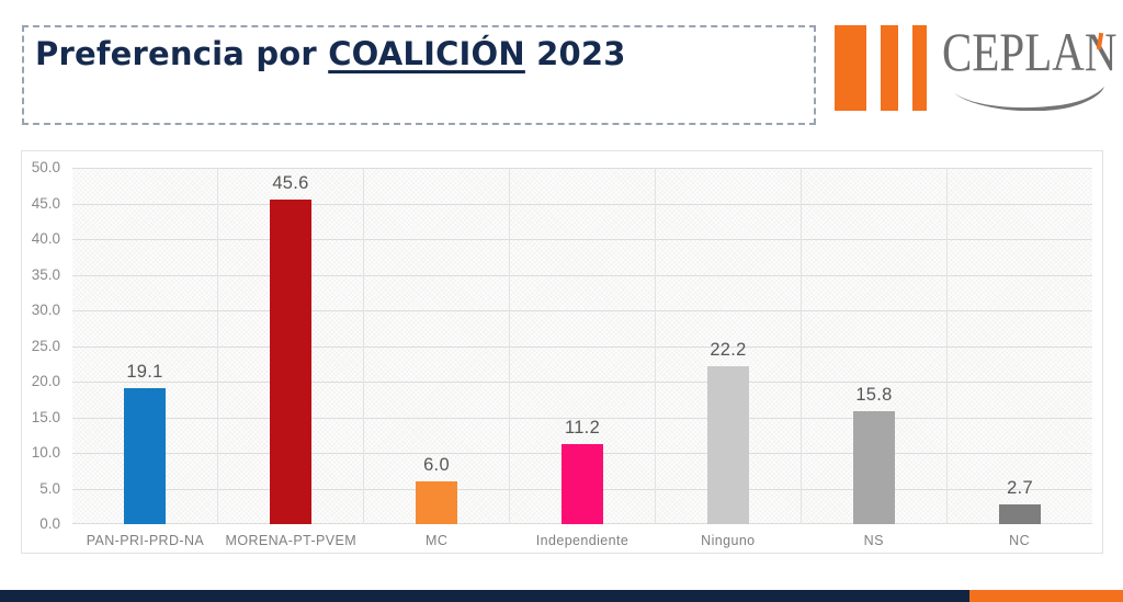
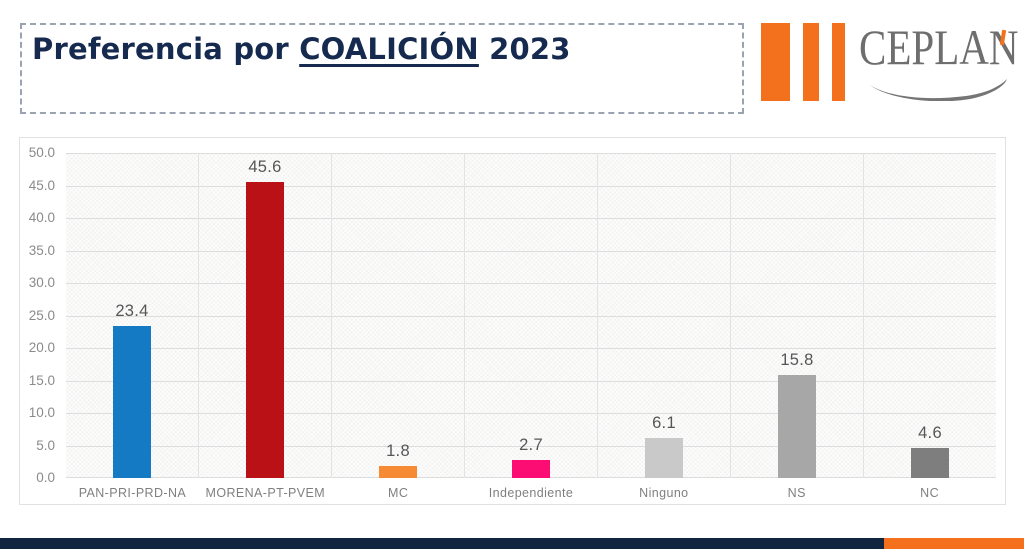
PAN-PRI-PRD-NA: 19.1 -> 23.4
MC: 6.0 -> 1.8
Independiente: 11.2 -> 2.7
Ninguno: 22.2 -> 6.1
NC: 2.7 -> 4.6
